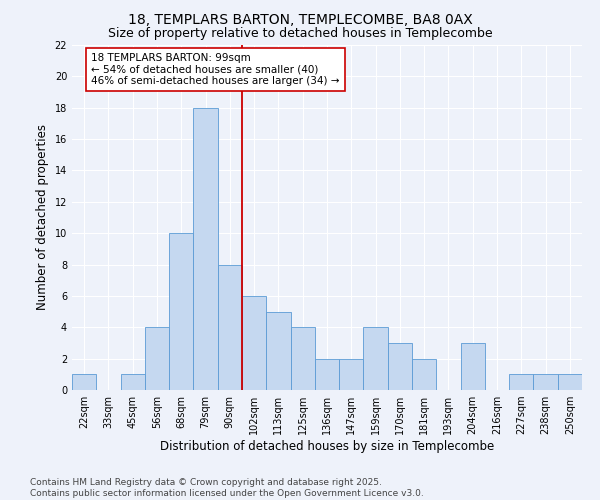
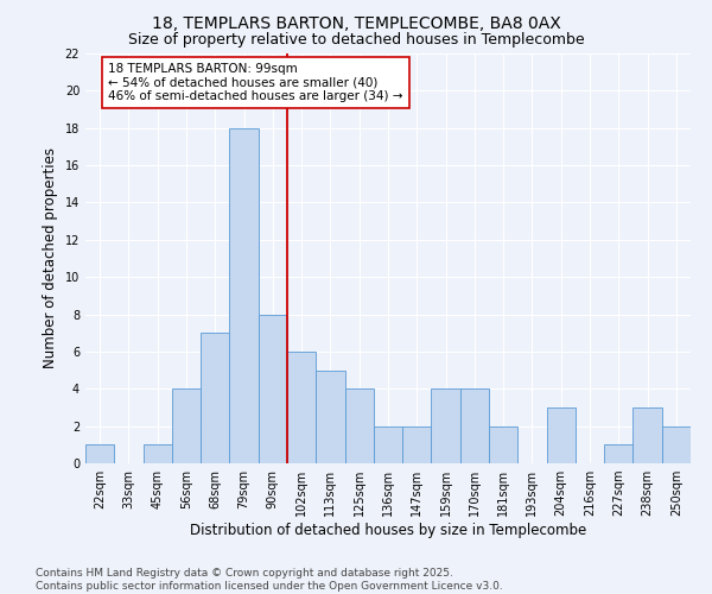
68sqm: 10 -> 7
170sqm: 3 -> 4
238sqm: 1 -> 3
250sqm: 1 -> 2
